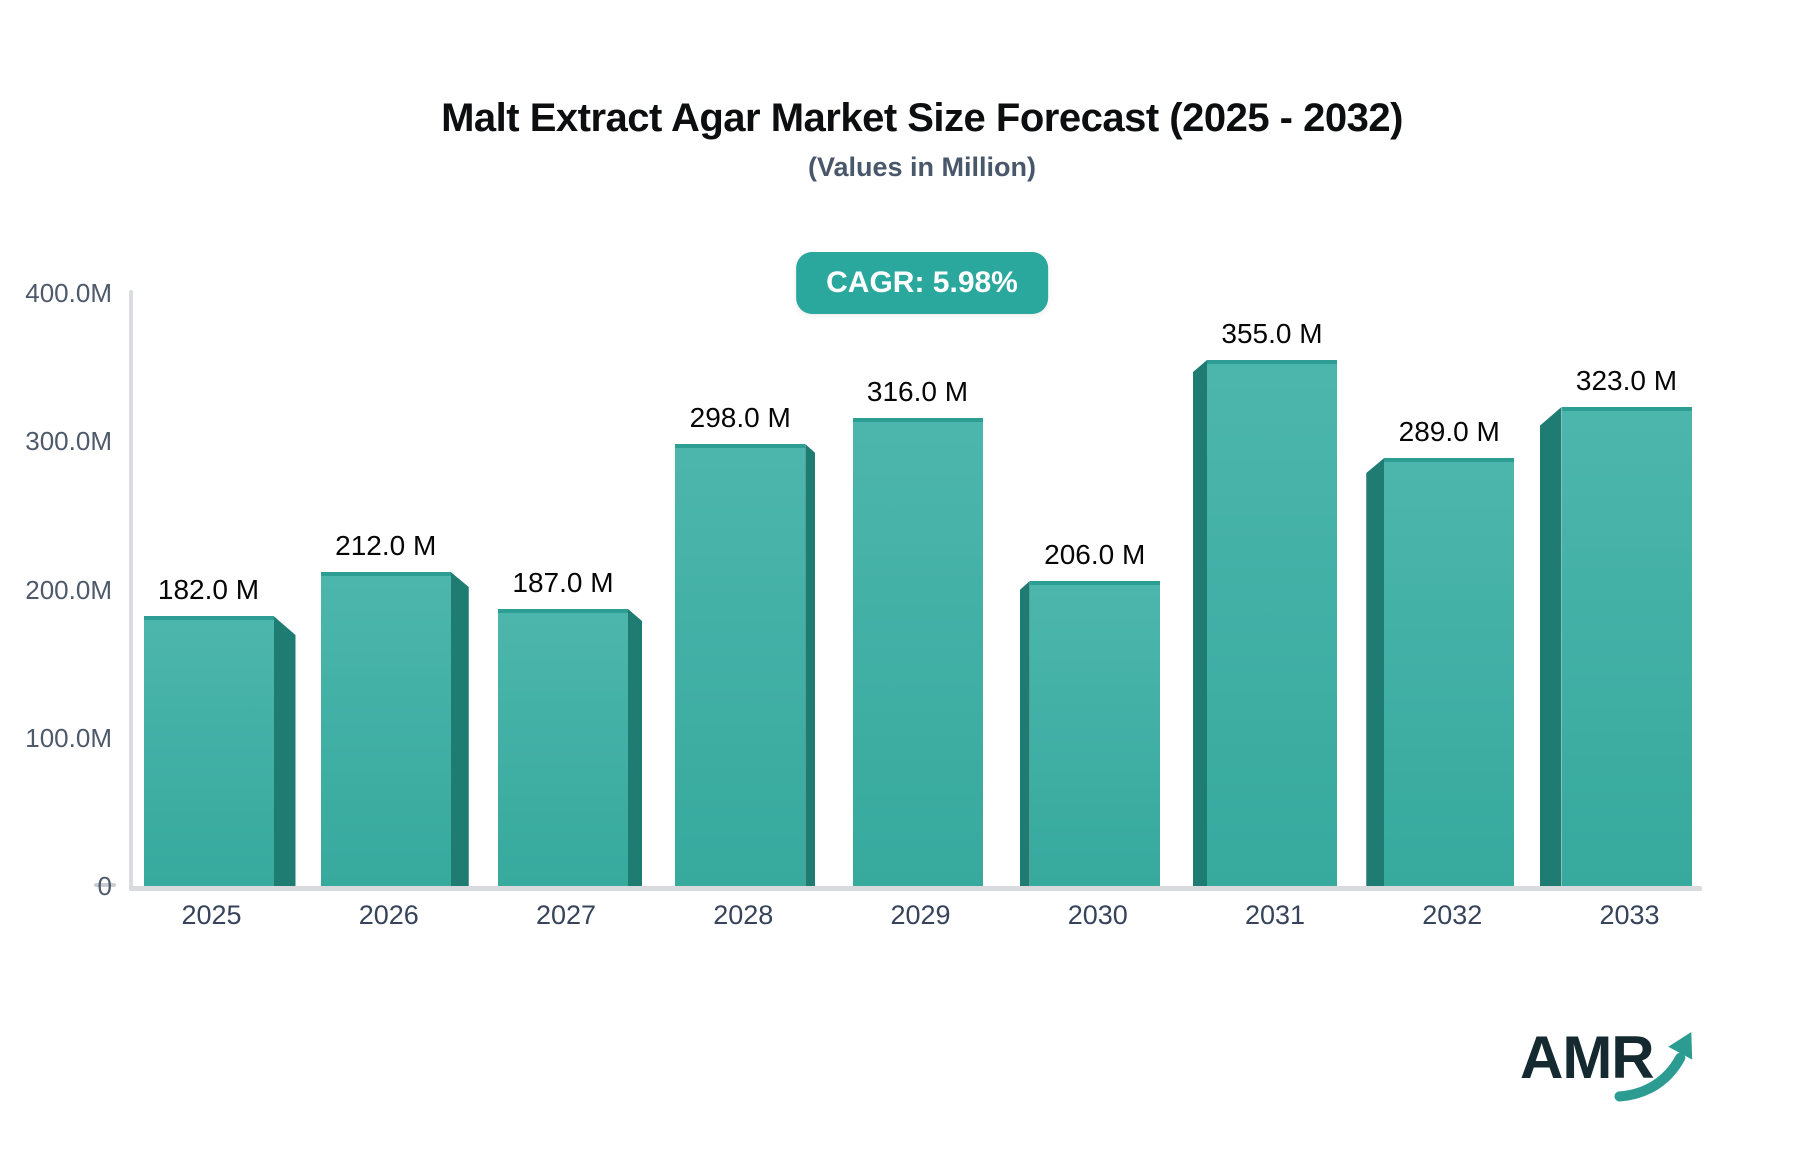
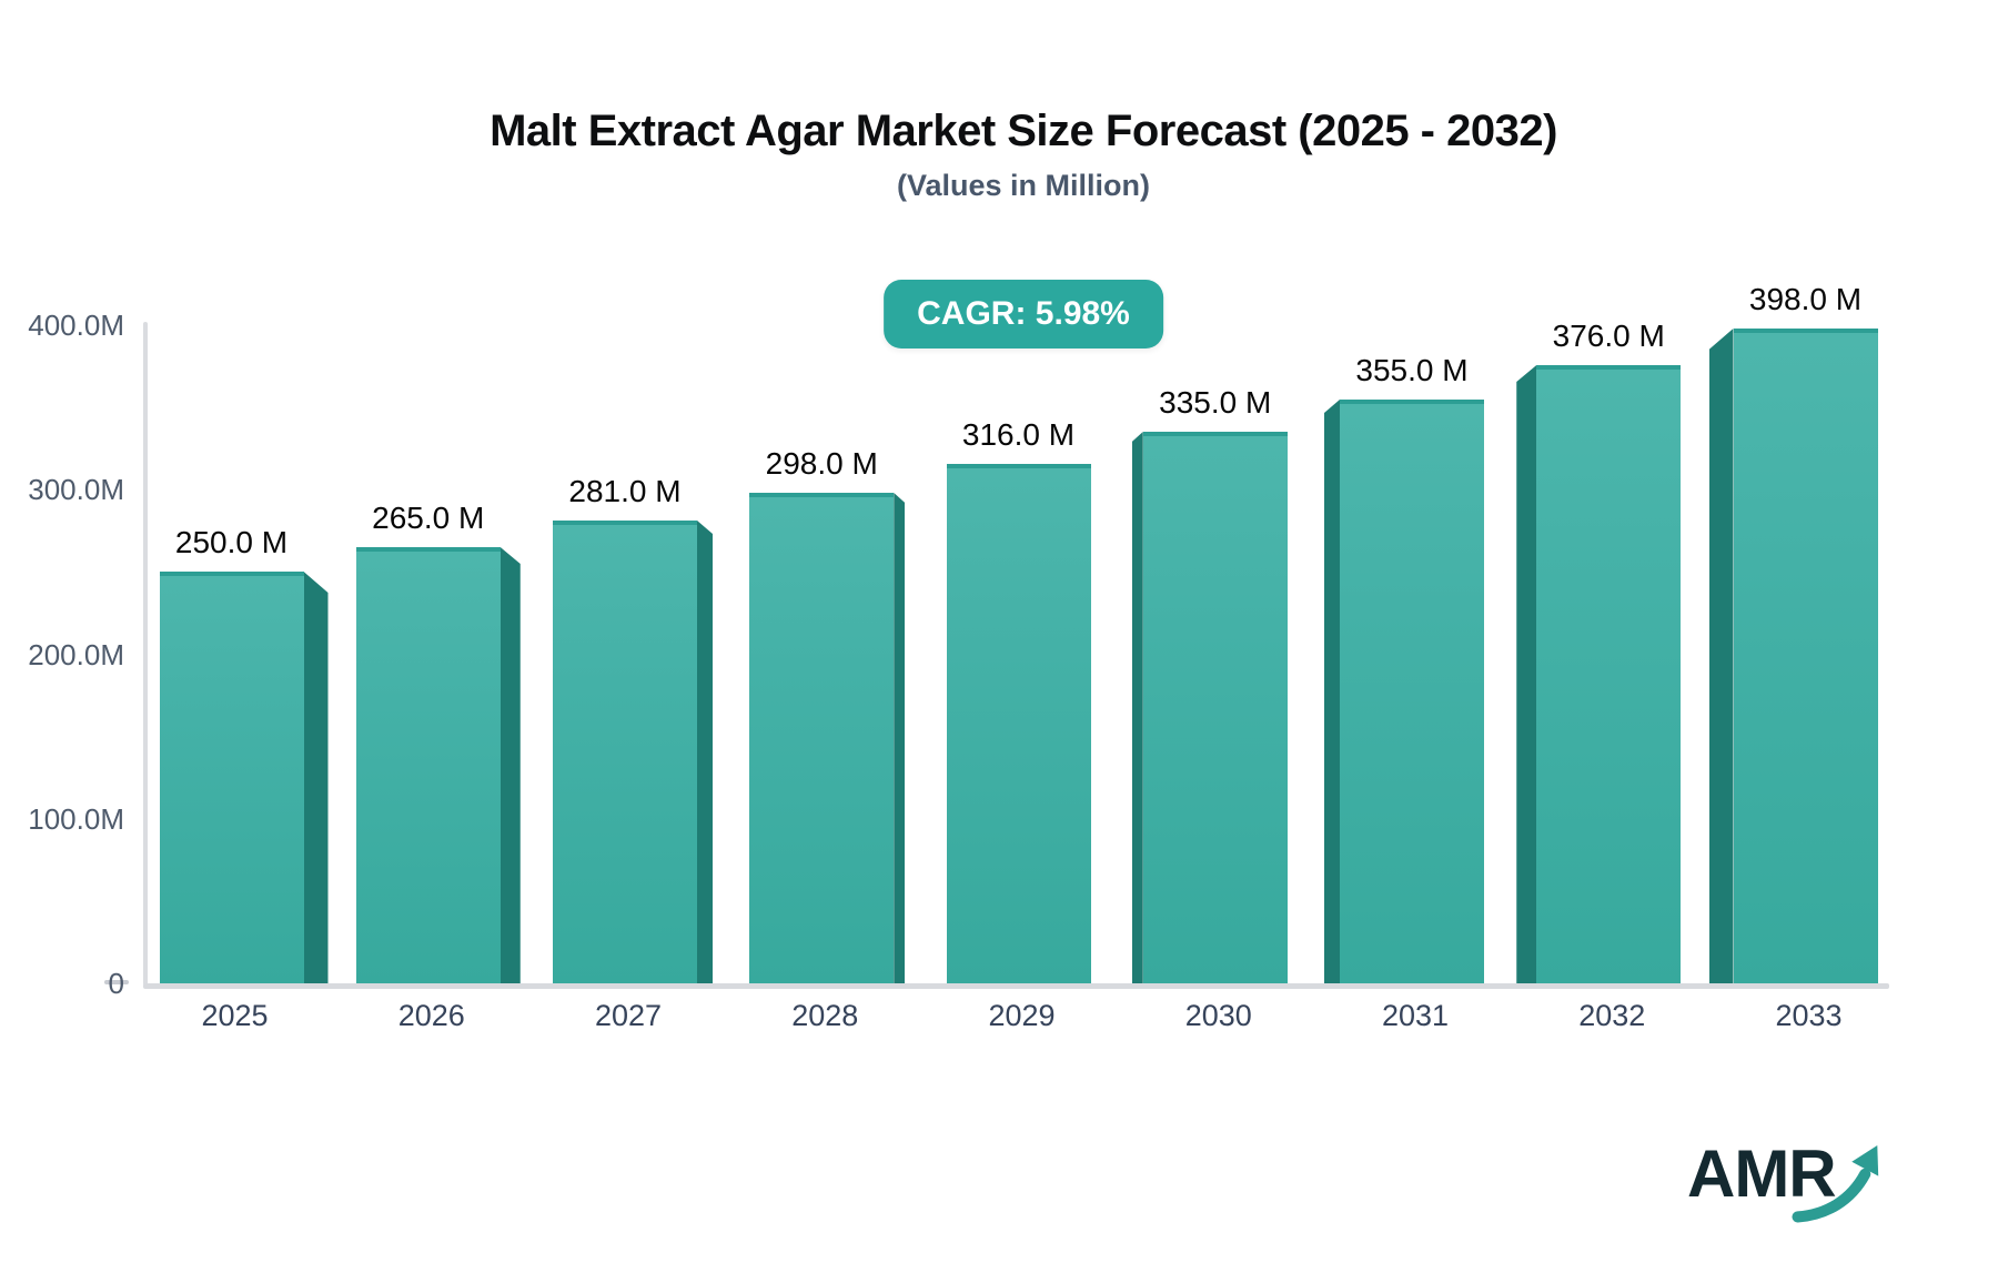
2025: 182.0 -> 250.0
2026: 212.0 -> 265.0
2027: 187.0 -> 281.0
2030: 206.0 -> 335.0
2032: 289.0 -> 376.0
2033: 323.0 -> 398.0
